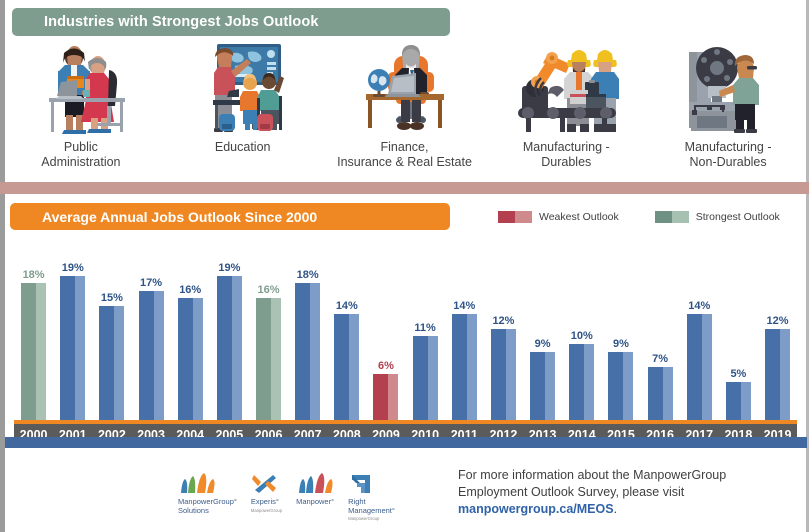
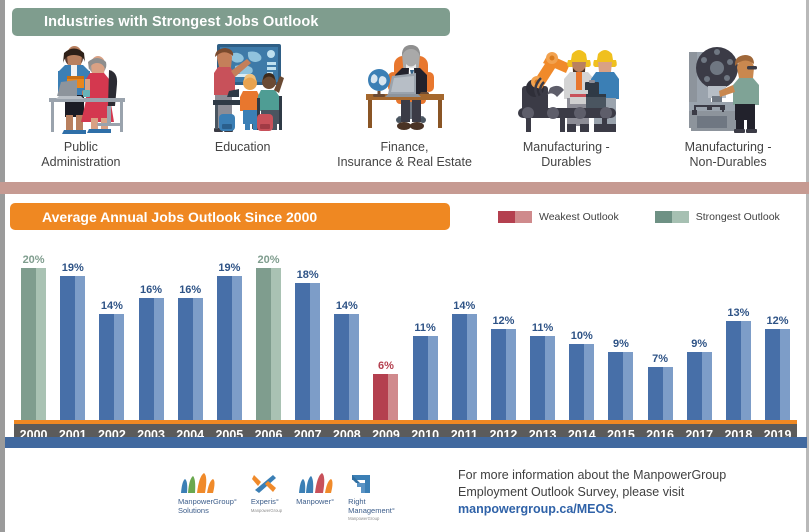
2000: 18% -> 20%
2002: 15% -> 14%
2003: 17% -> 16%
2006: 16% -> 20%
2013: 9% -> 11%
2017: 14% -> 9%
2018: 5% -> 13%
